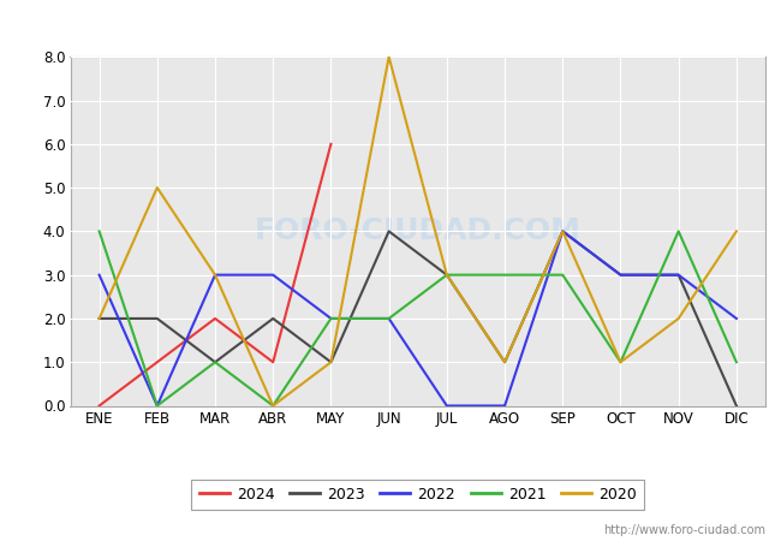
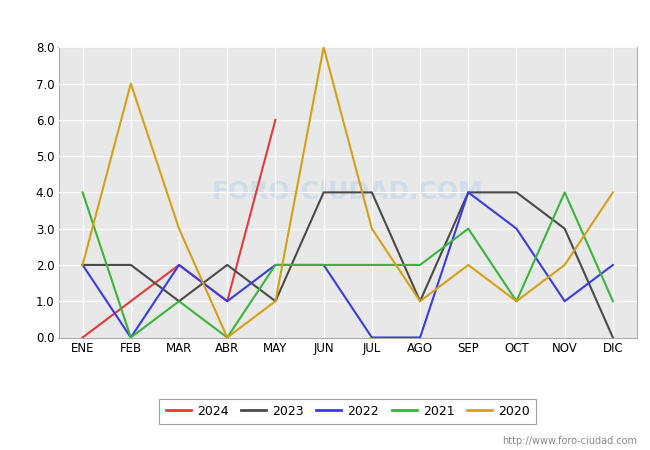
2022/ENE: 3 -> 2
2020/FEB: 5 -> 7
2022/MAR: 3 -> 2
2022/ABR: 3 -> 1
2023/JUL: 3 -> 4
2021/JUL: 3 -> 2
2021/AGO: 3 -> 2
2020/SEP: 4 -> 2
2023/OCT: 3 -> 4
2022/NOV: 3 -> 1
